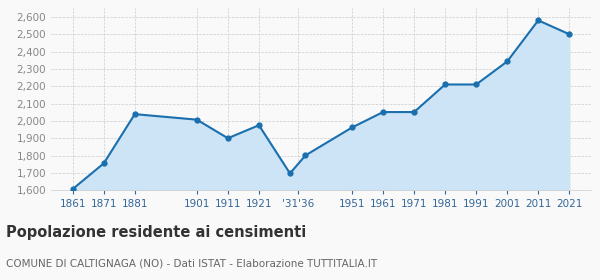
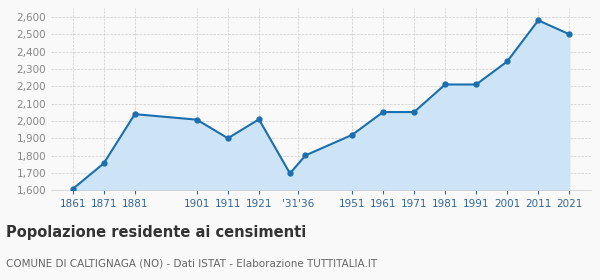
1921: 1,980 -> 2,010
1951: 1,960 -> 1,920
